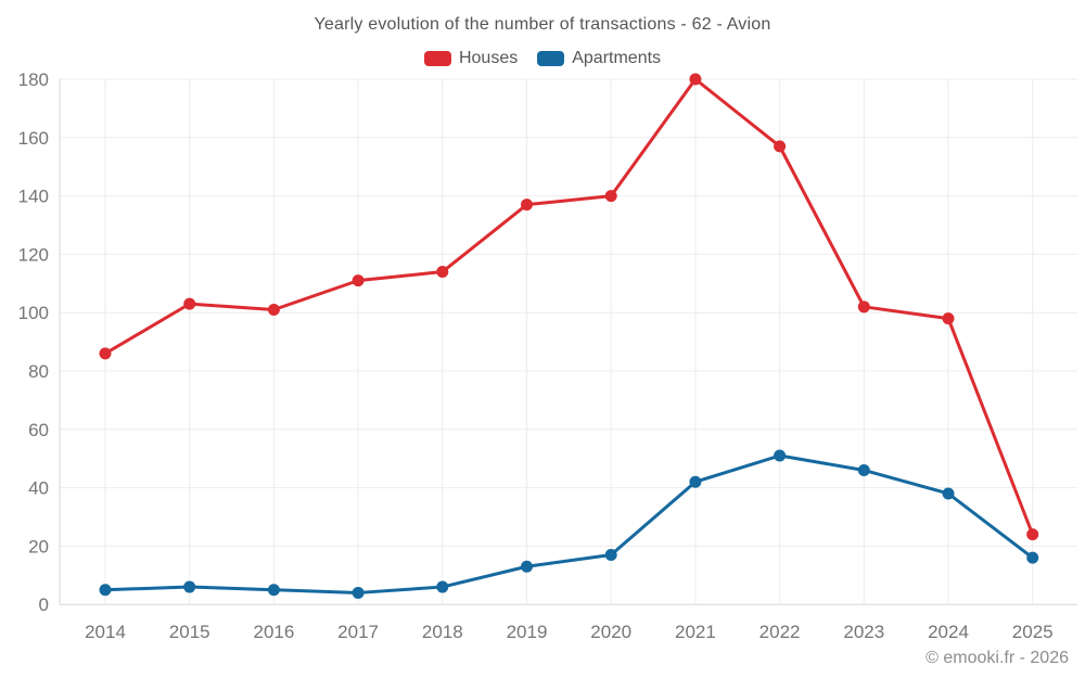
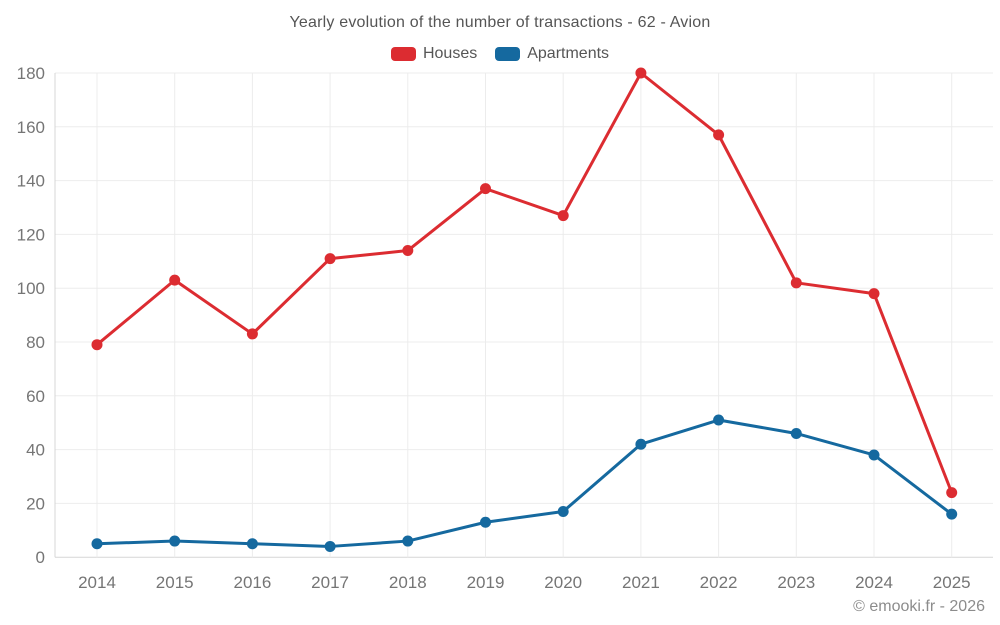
Houses/2014: 86 -> 79
Houses/2016: 101 -> 83
Houses/2020: 140 -> 127
